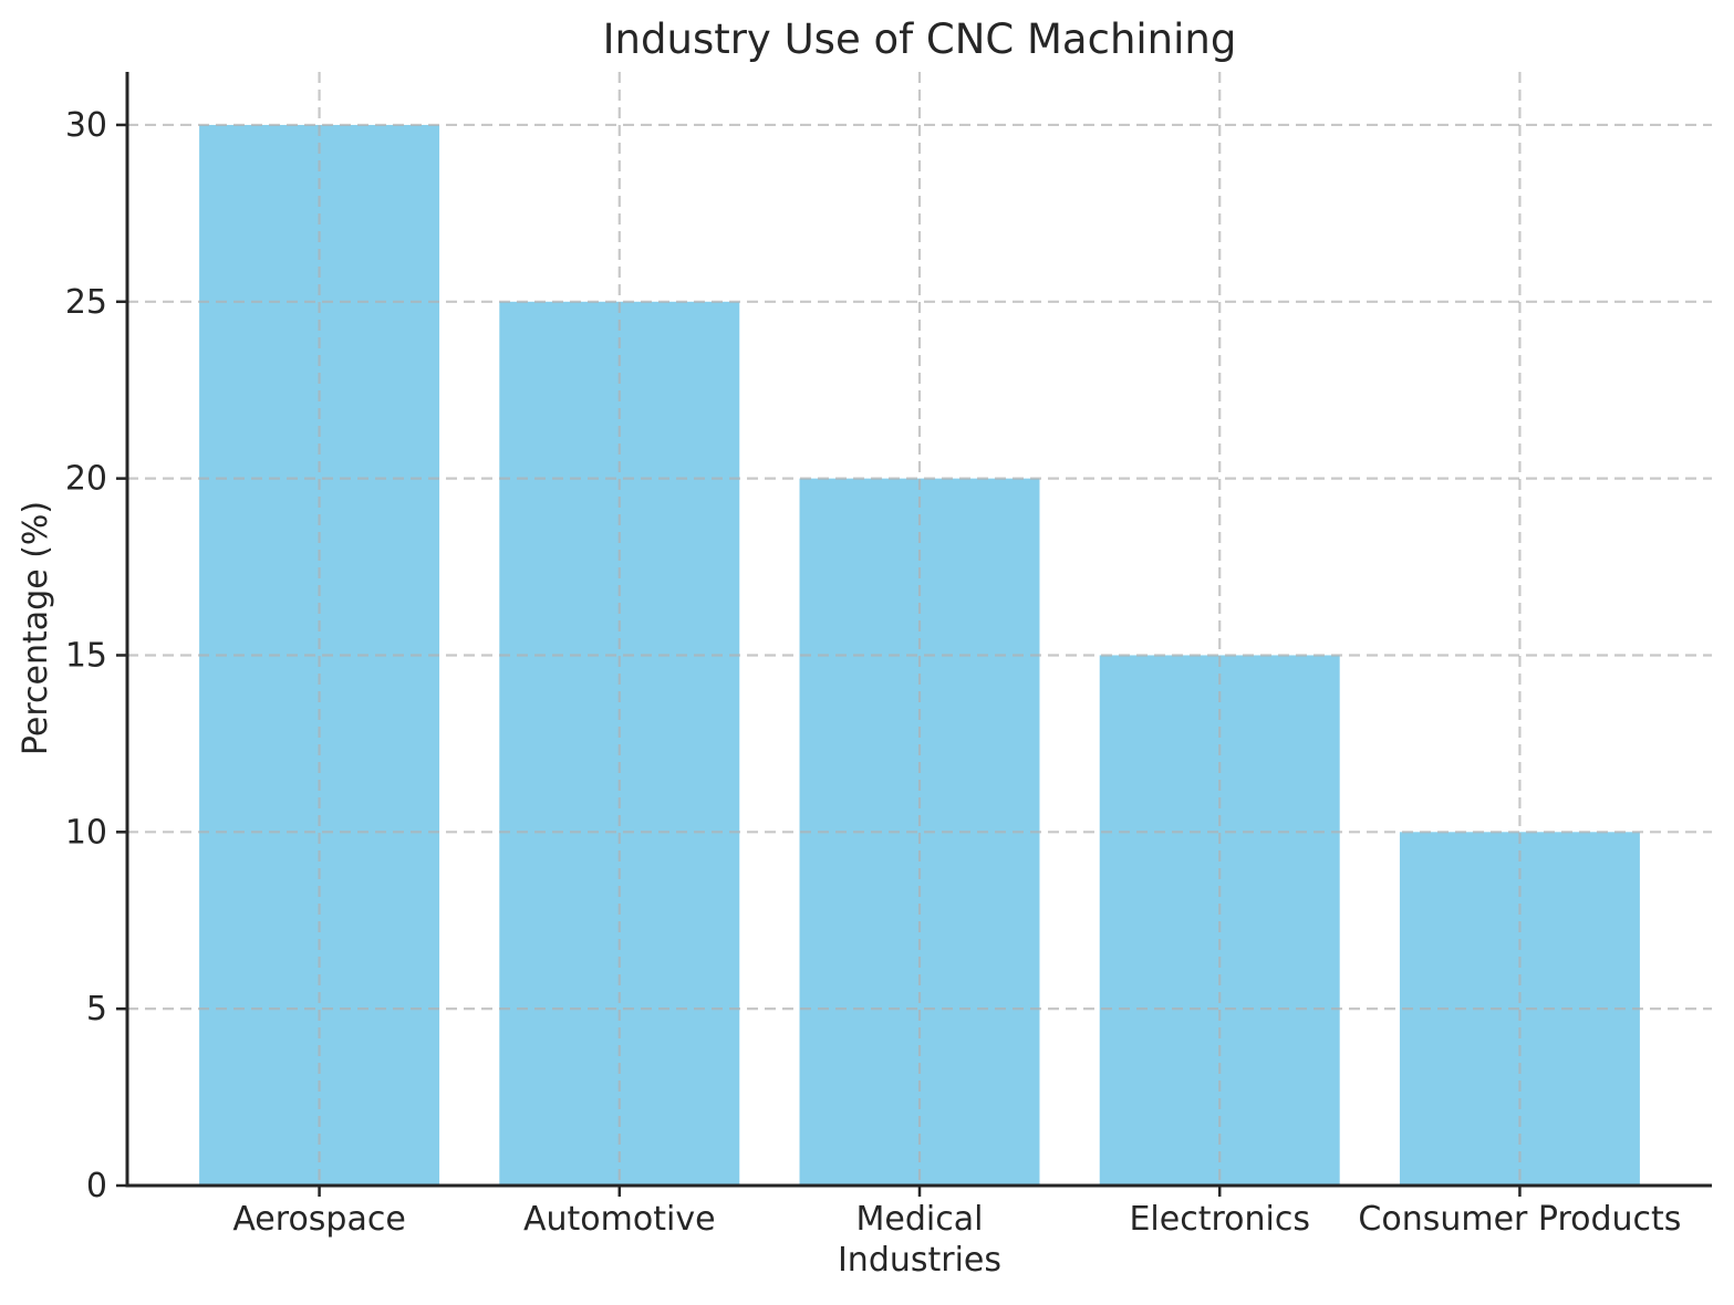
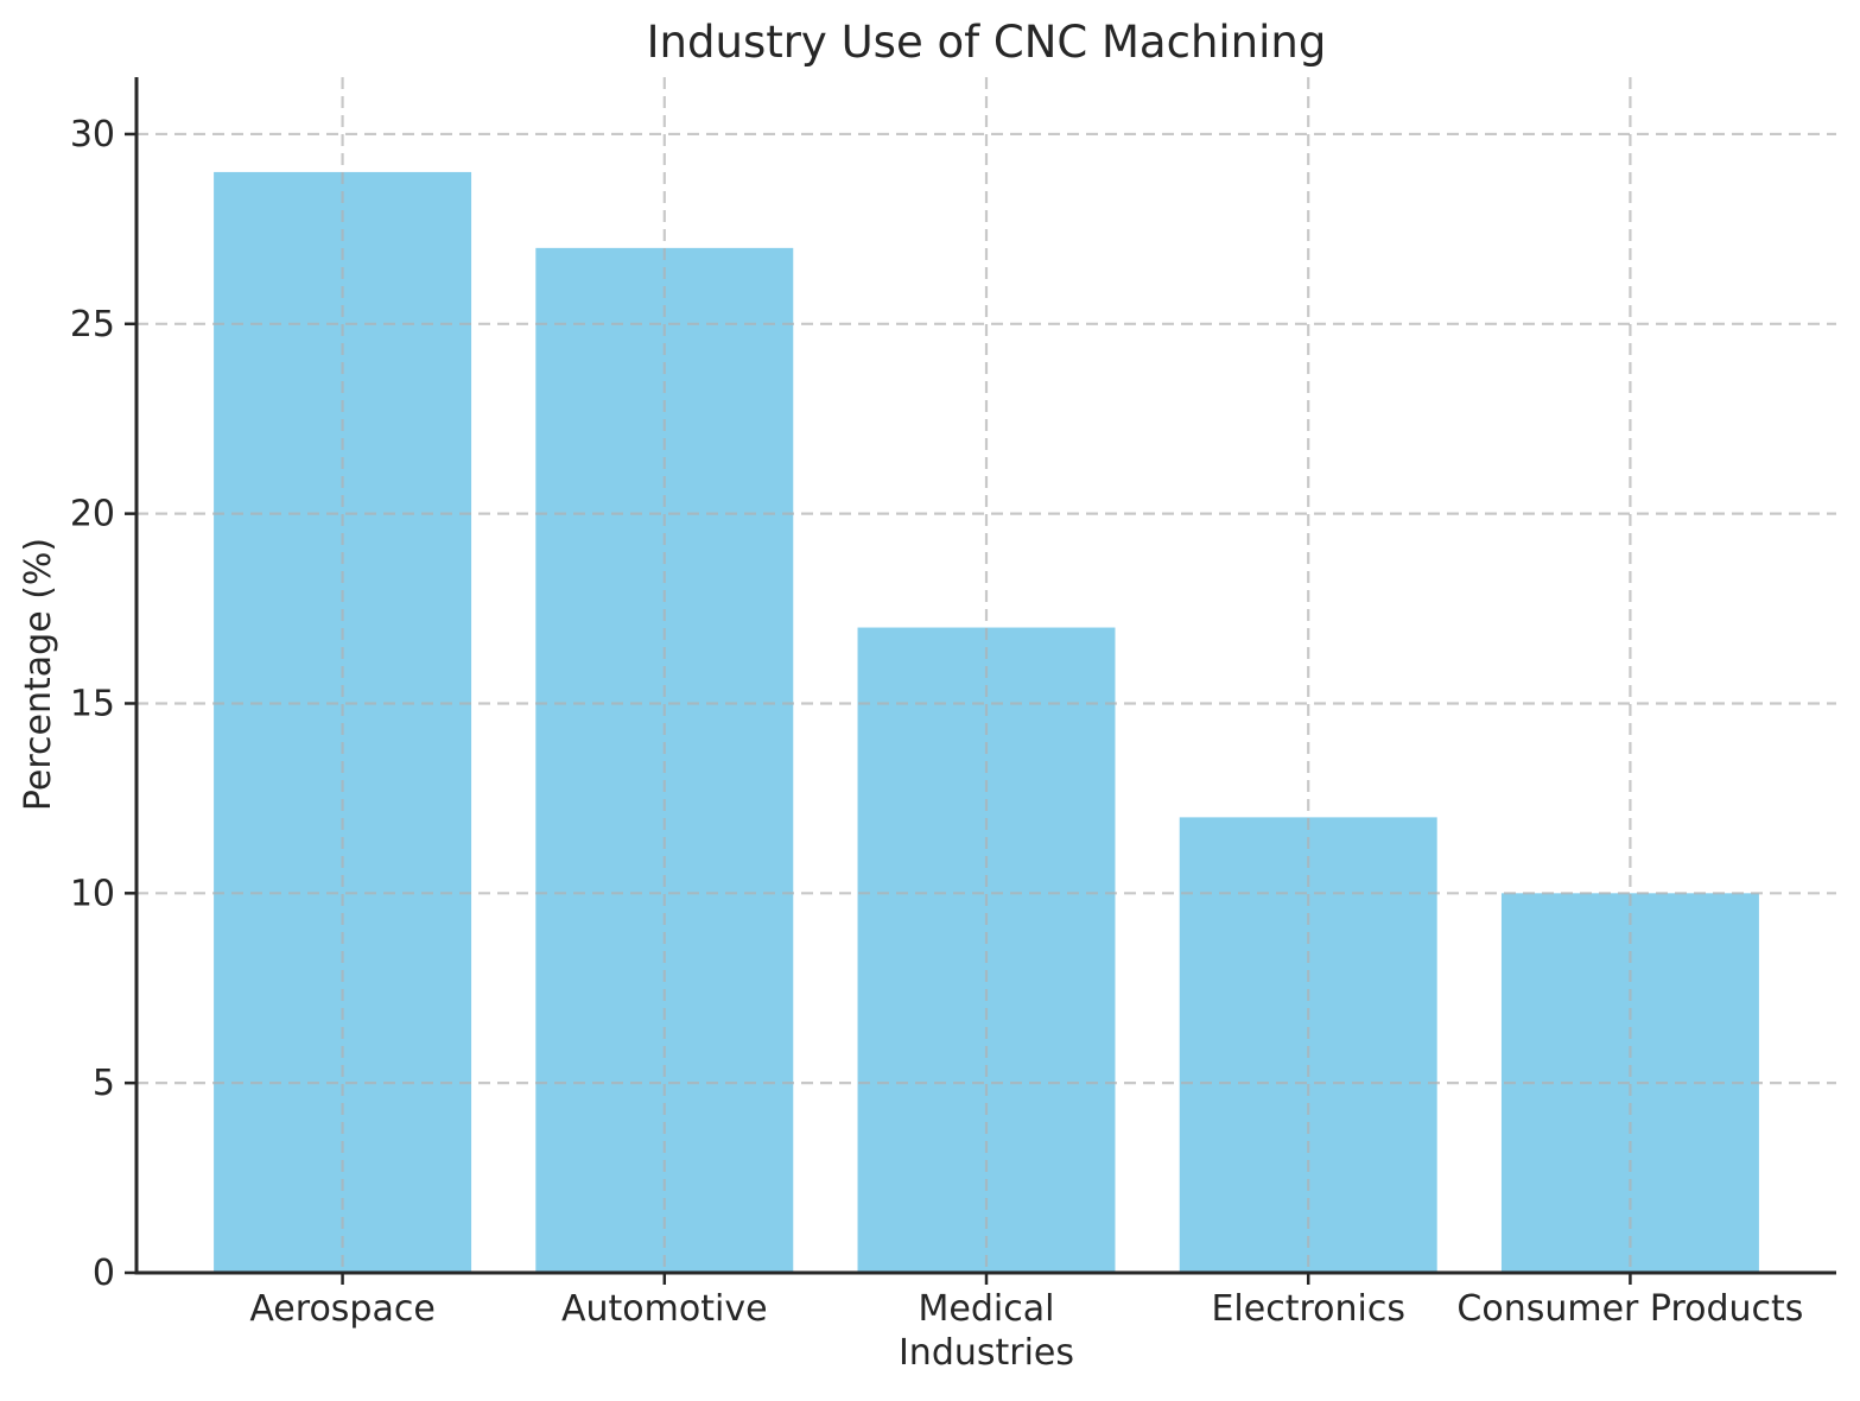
Aerospace: 30 -> 29
Automotive: 25 -> 27
Medical: 20 -> 17
Electronics: 15 -> 12
